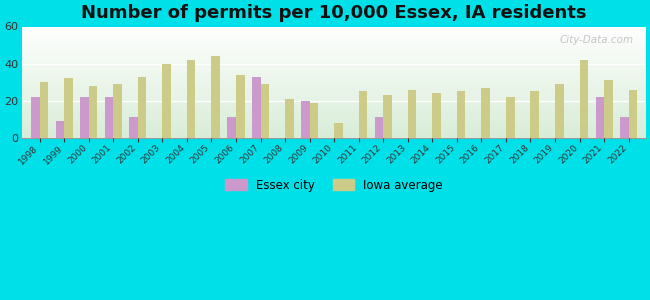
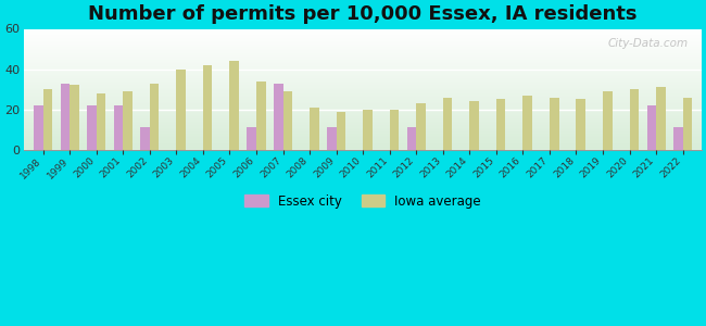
Essex city/1999: 9 -> 33
Essex city/2009: 20 -> 11
Iowa average/2010: 8 -> 20
Iowa average/2011: 25 -> 20
Iowa average/2017: 22 -> 26
Iowa average/2020: 42 -> 30
